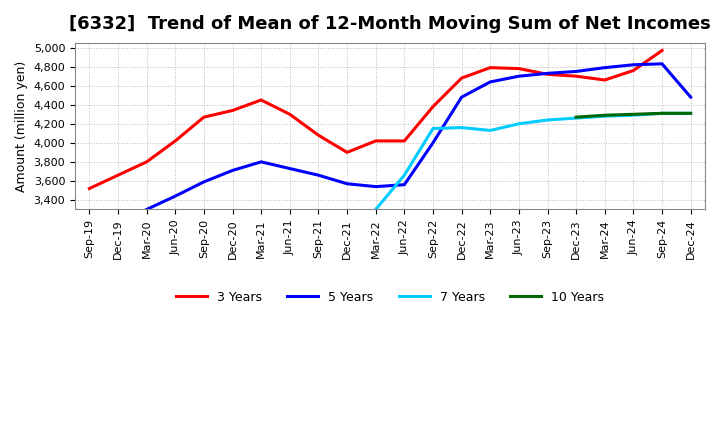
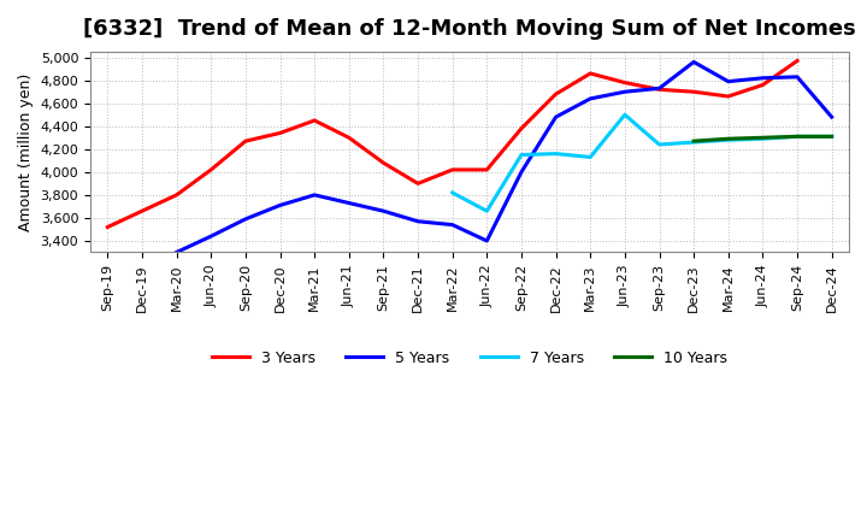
7 Years/Mar-22: 3,300 -> 3,820
5 Years/Jun-22: 3,560 -> 3,400
3 Years/Mar-23: 4,790 -> 4,860
7 Years/Jun-23: 4,200 -> 4,500
5 Years/Dec-23: 4,750 -> 4,960
